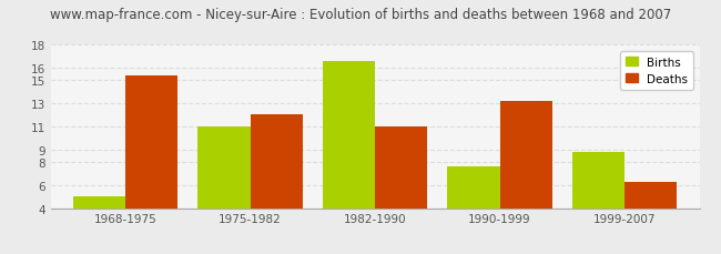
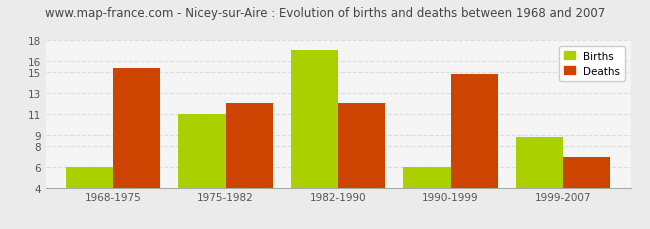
Births/1968-1975: 5.0 -> 6.0
Births/1982-1990: 16.6 -> 17.1
Deaths/1982-1990: 11.0 -> 12.0
Births/1990-1999: 7.6 -> 6.0
Deaths/1990-1999: 13.2 -> 14.8
Deaths/1999-2007: 6.2 -> 6.9
